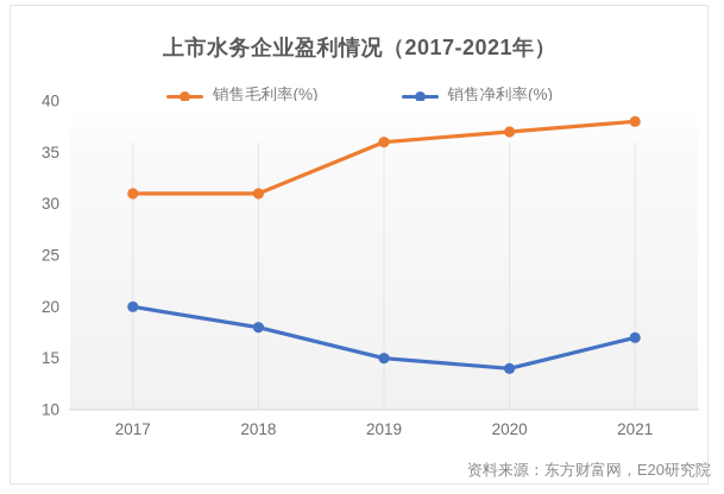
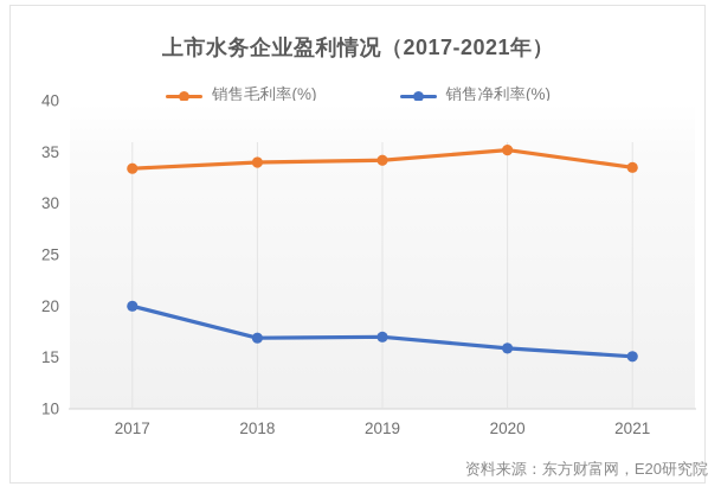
销售毛利率(%)/2017: 31 -> 33
销售毛利率(%)/2018: 31 -> 34
销售净利率(%)/2018: 18 -> 17
销售毛利率(%)/2019: 36 -> 34
销售净利率(%)/2019: 15 -> 17
销售毛利率(%)/2020: 37 -> 35
销售净利率(%)/2020: 14 -> 16
销售毛利率(%)/2021: 38 -> 34
销售净利率(%)/2021: 17 -> 15
